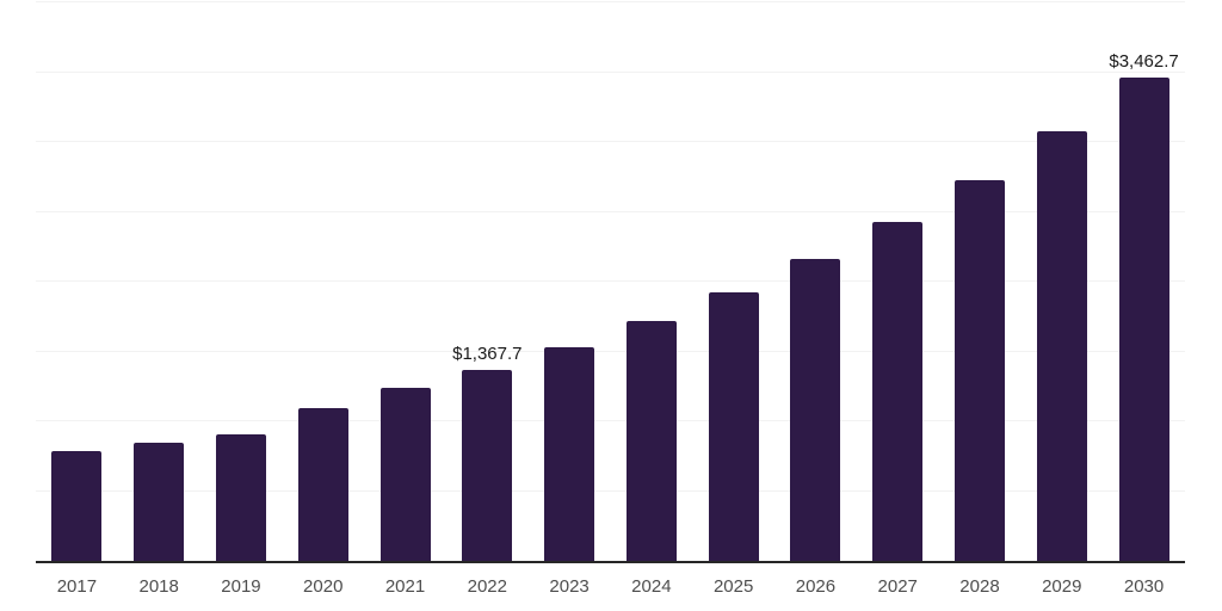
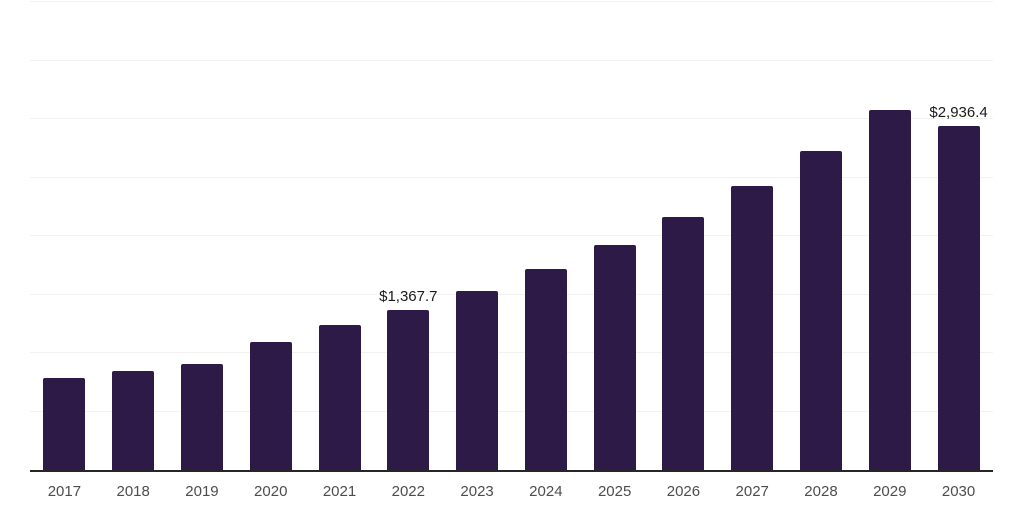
2030: $3,462.7 -> $2,936.4
